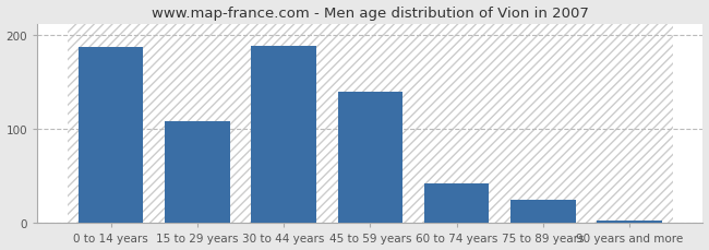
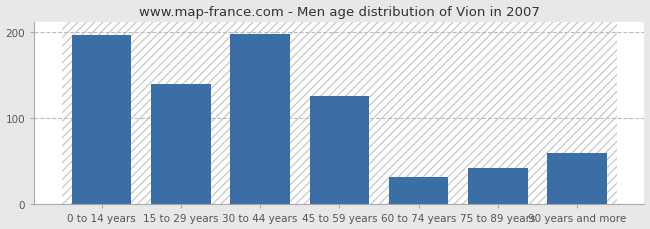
0 to 14 years: 187 -> 196
15 to 29 years: 108 -> 140
30 to 44 years: 188 -> 198
45 to 59 years: 140 -> 126
60 to 74 years: 42 -> 32
75 to 89 years: 25 -> 42
90 years and more: 3 -> 60
